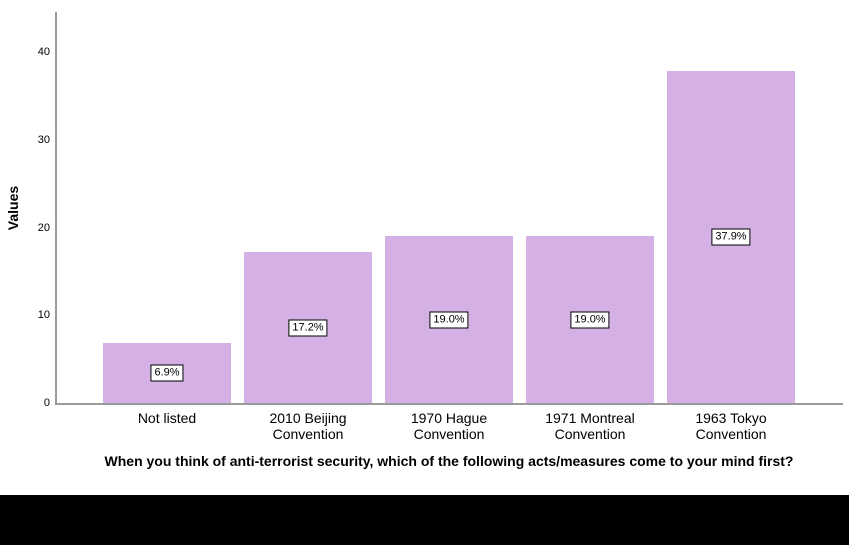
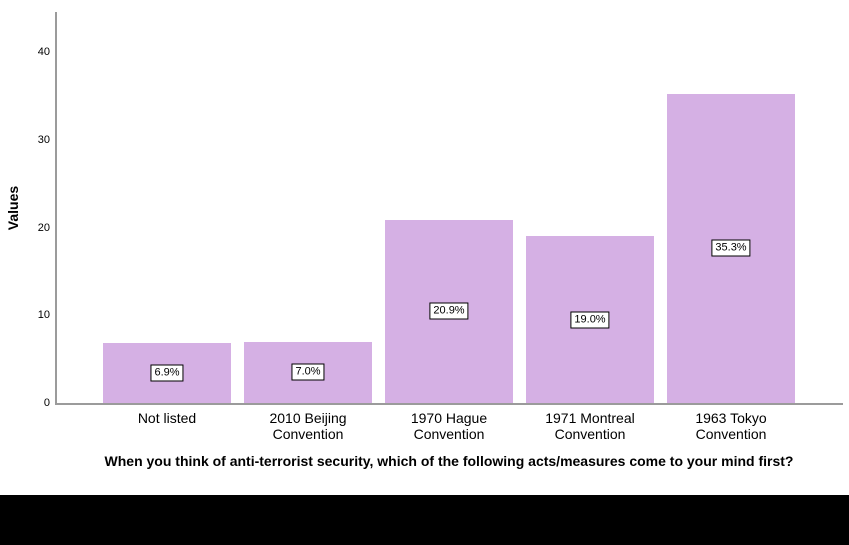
2010 Beijing Convention: 17.2% -> 7.0%
1970 Hague Convention: 19.0% -> 20.9%
1963 Tokyo Convention: 37.9% -> 35.3%
